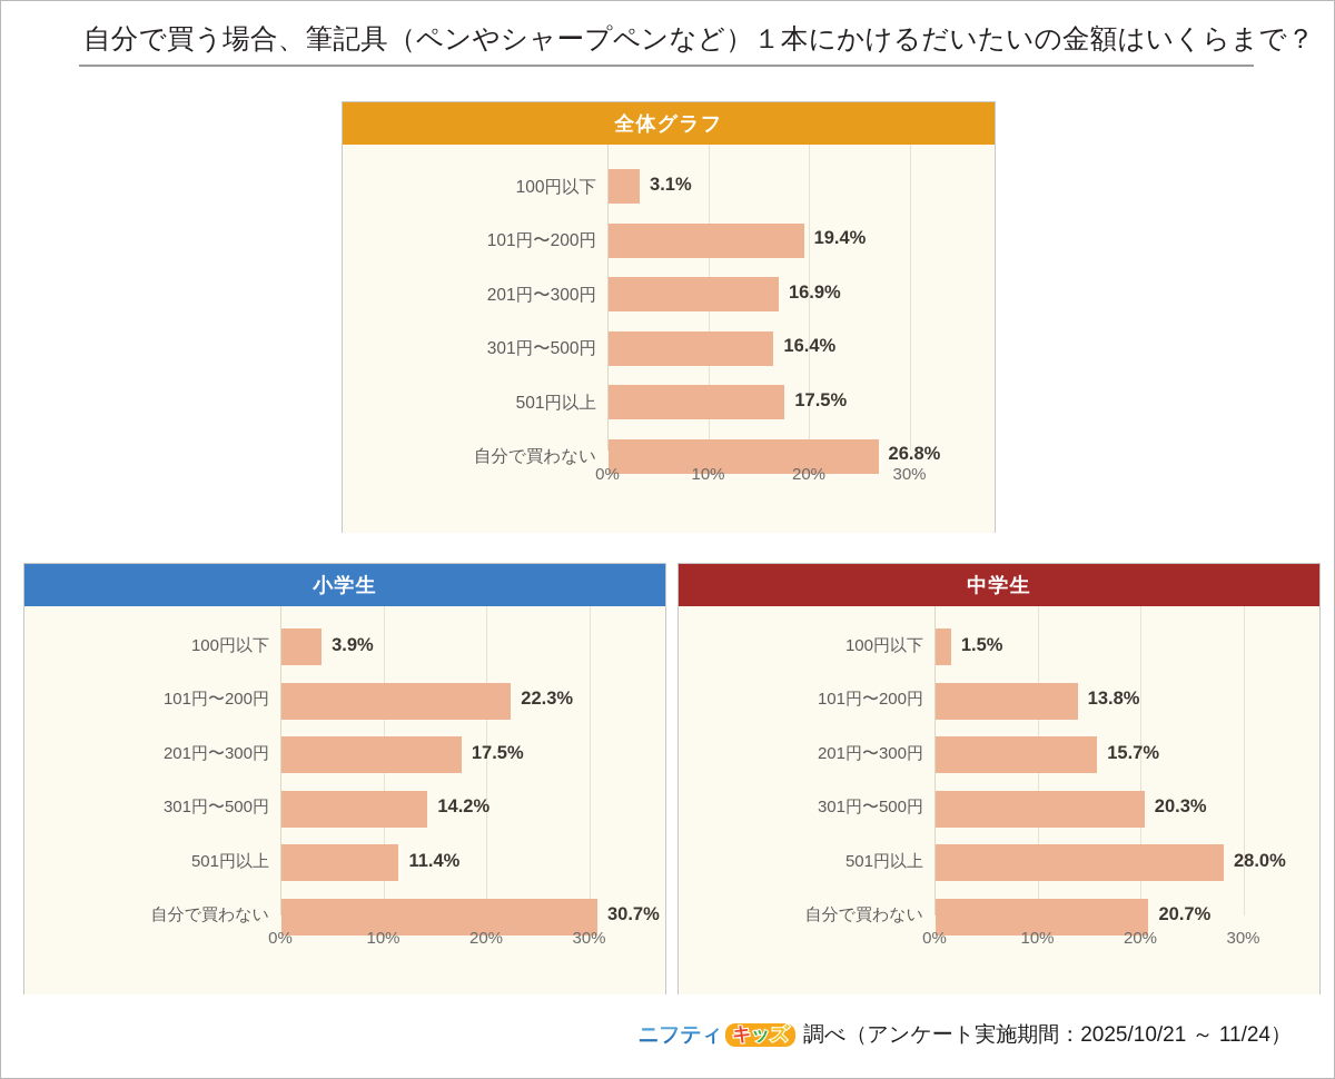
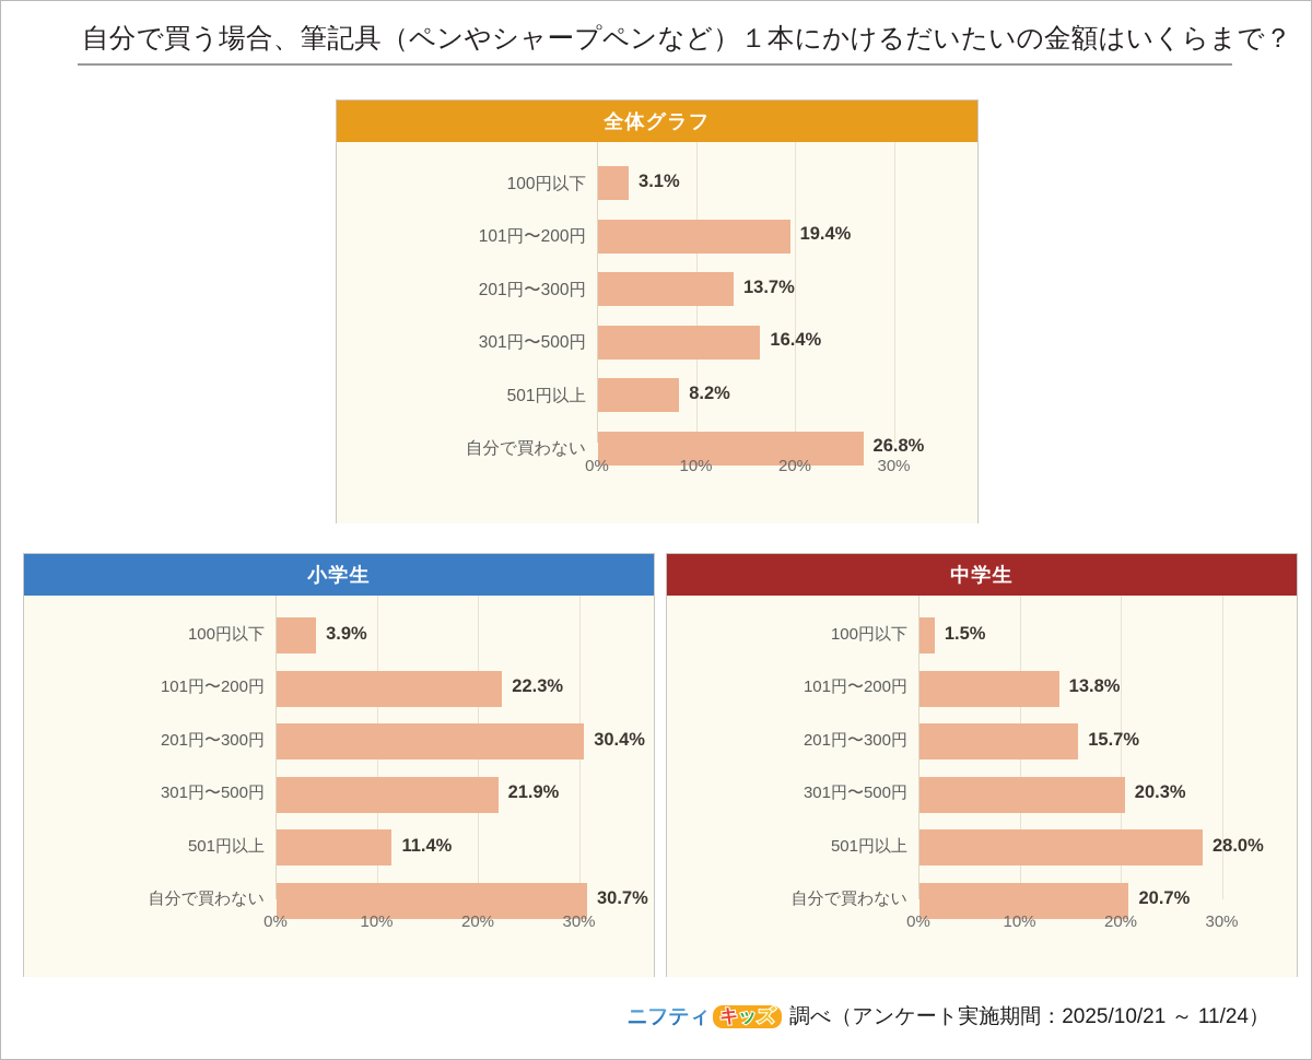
全体グラフ/201円〜300円: 16.9% -> 13.7%
全体グラフ/501円以上: 17.5% -> 8.2%
小学生/201円〜300円: 17.5% -> 30.4%
小学生/301円〜500円: 14.2% -> 21.9%
